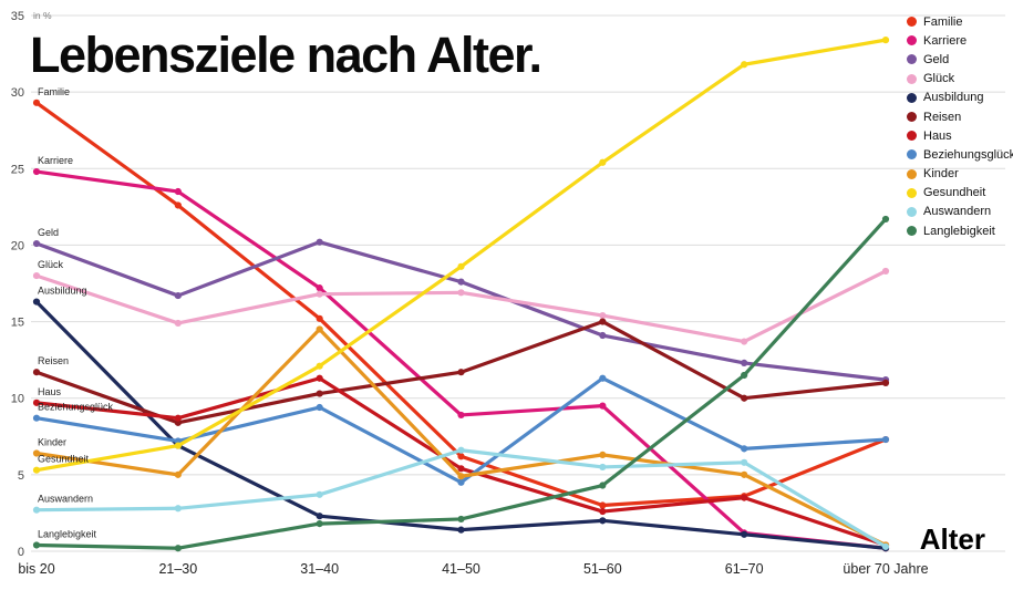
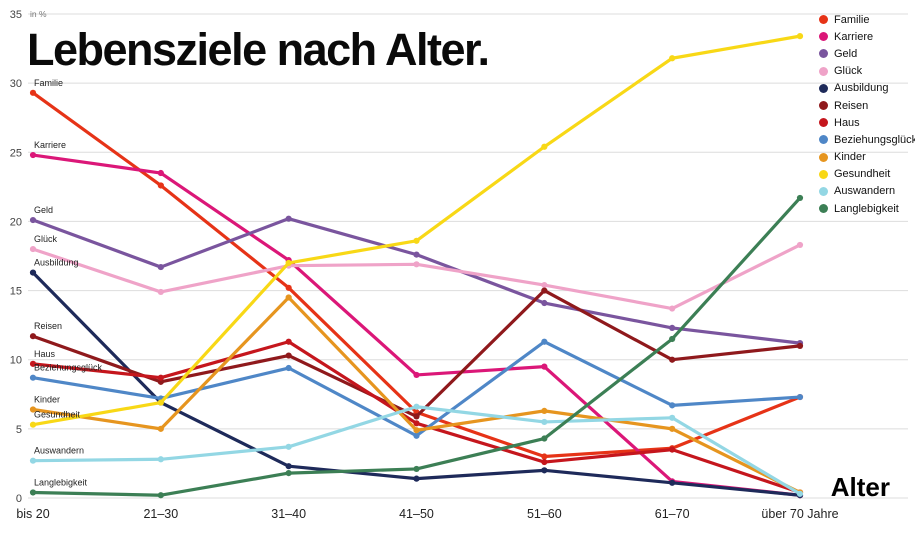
Gesundheit/31–40: 12.1 -> 17.0
Reisen/41–50: 11.7 -> 5.9
